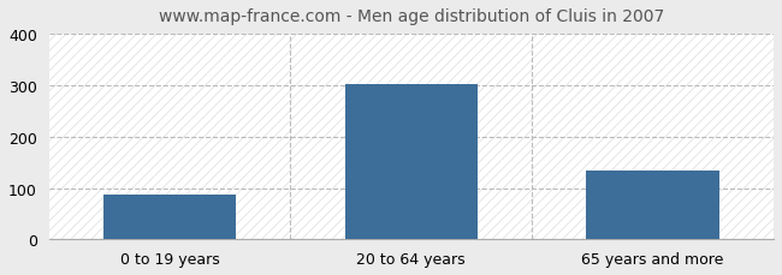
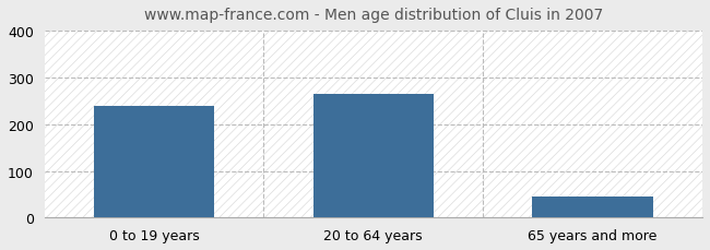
0 to 19 years: 88 -> 240
20 to 64 years: 303 -> 265
65 years and more: 133 -> 45
